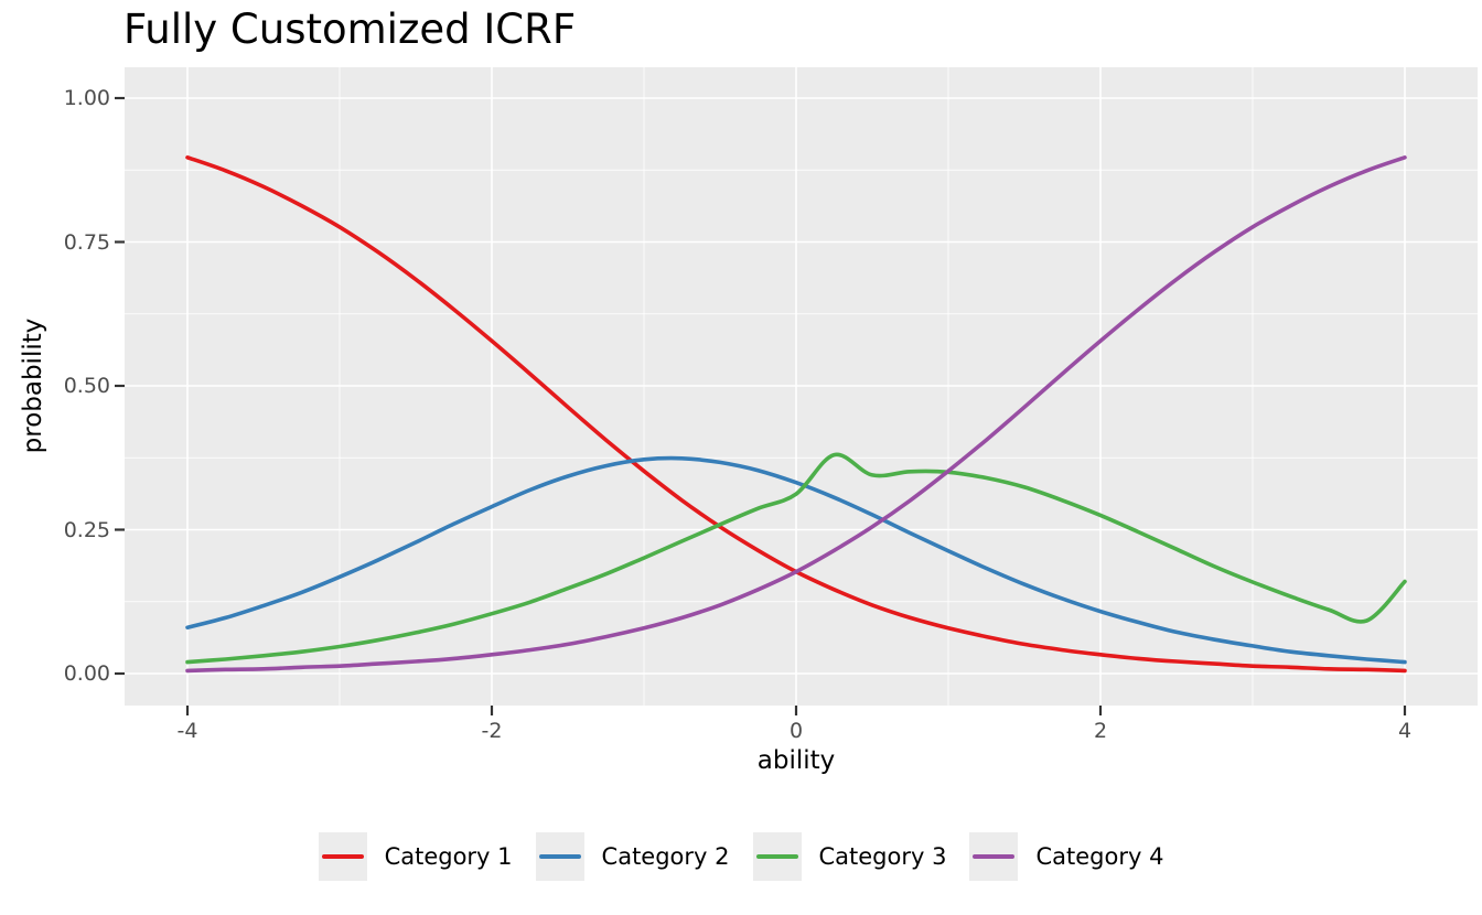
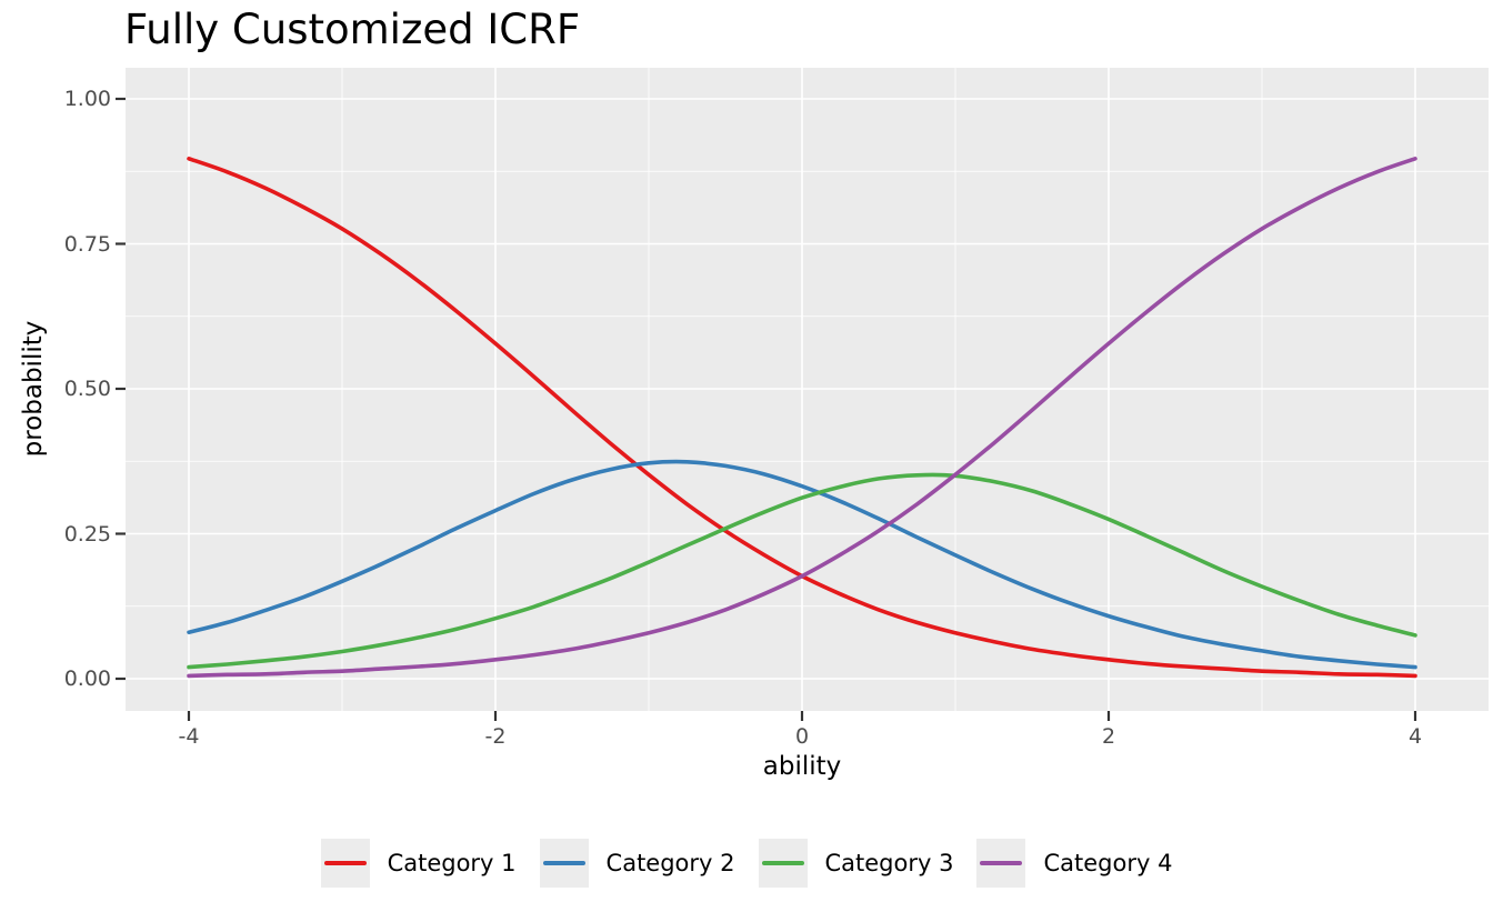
Category 3/0.25: 0.38 -> 0.33
Category 3/4: 0.16 -> 0.07
